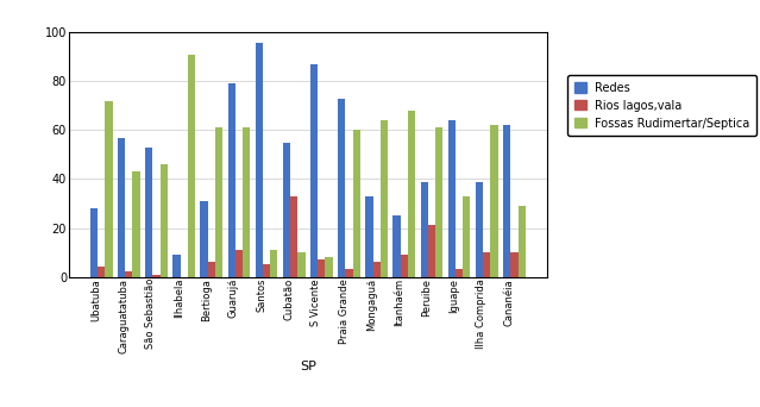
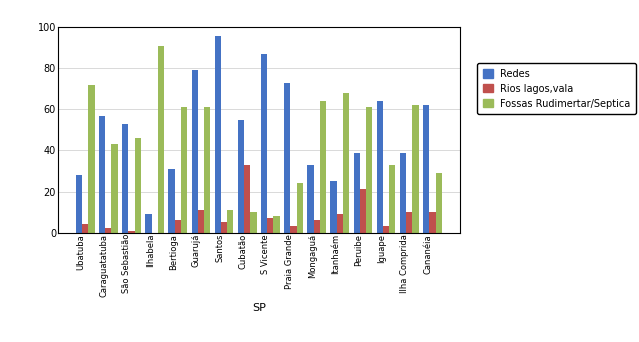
Fossas Rudimertar/Septica/Praia Grande: 60 -> 24
